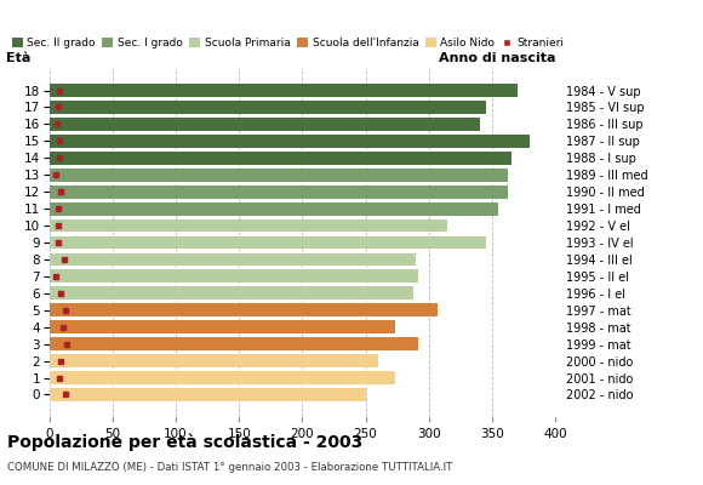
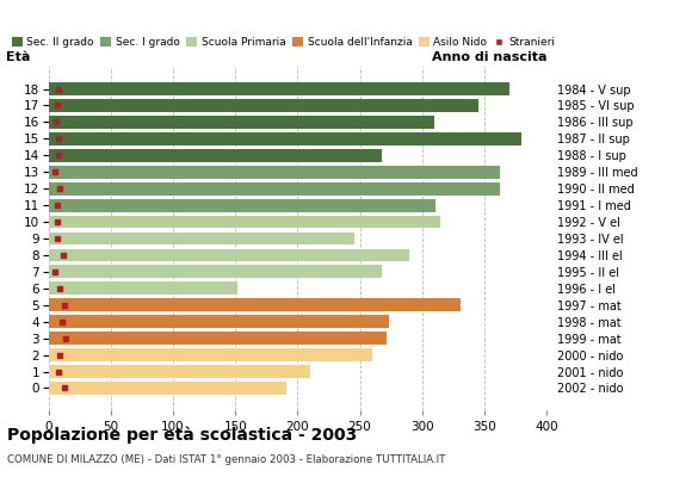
16: 340 -> 310
14: 365 -> 268
11: 355 -> 311
9: 345 -> 246
7: 292 -> 268
6: 288 -> 152
5: 307 -> 331
3: 292 -> 271
1: 273 -> 210
0: 250 -> 191
